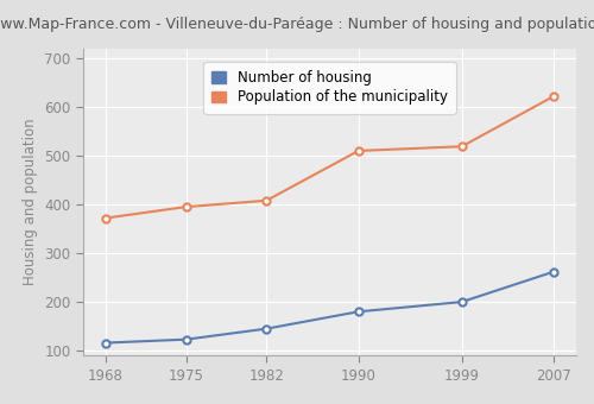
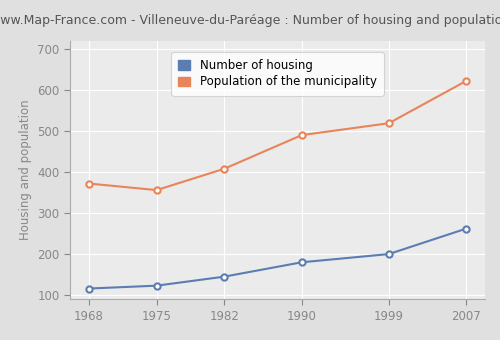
Population of the municipality/1975: 395 -> 356
Population of the municipality/1990: 510 -> 490
